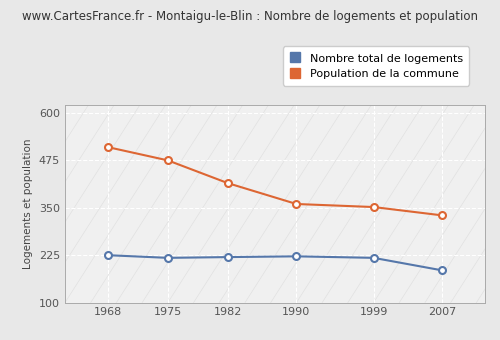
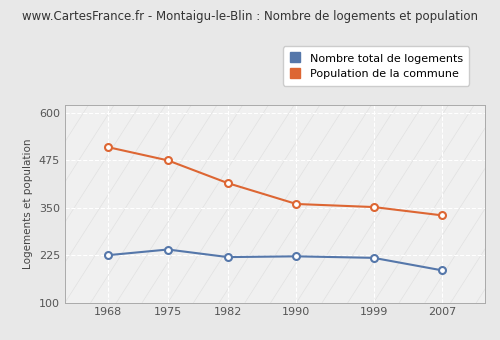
Nombre total de logements/1975: 218 -> 240
